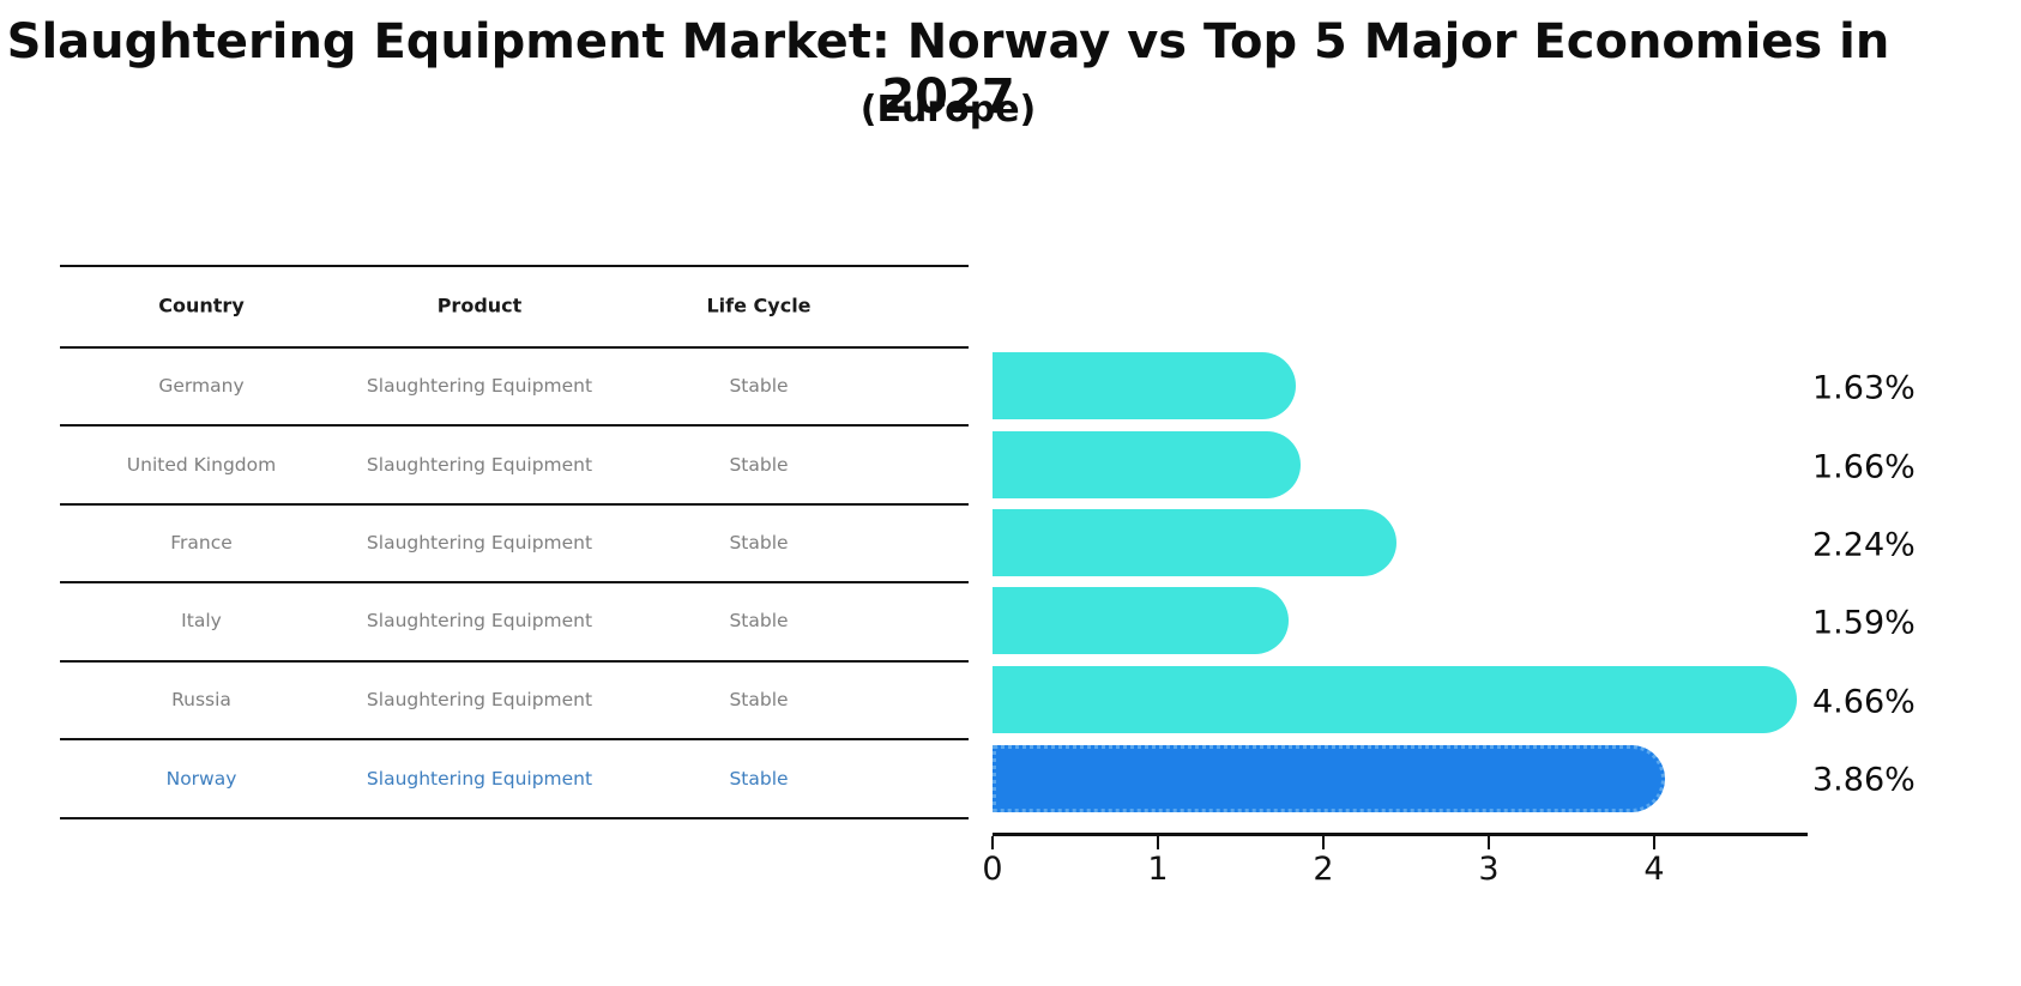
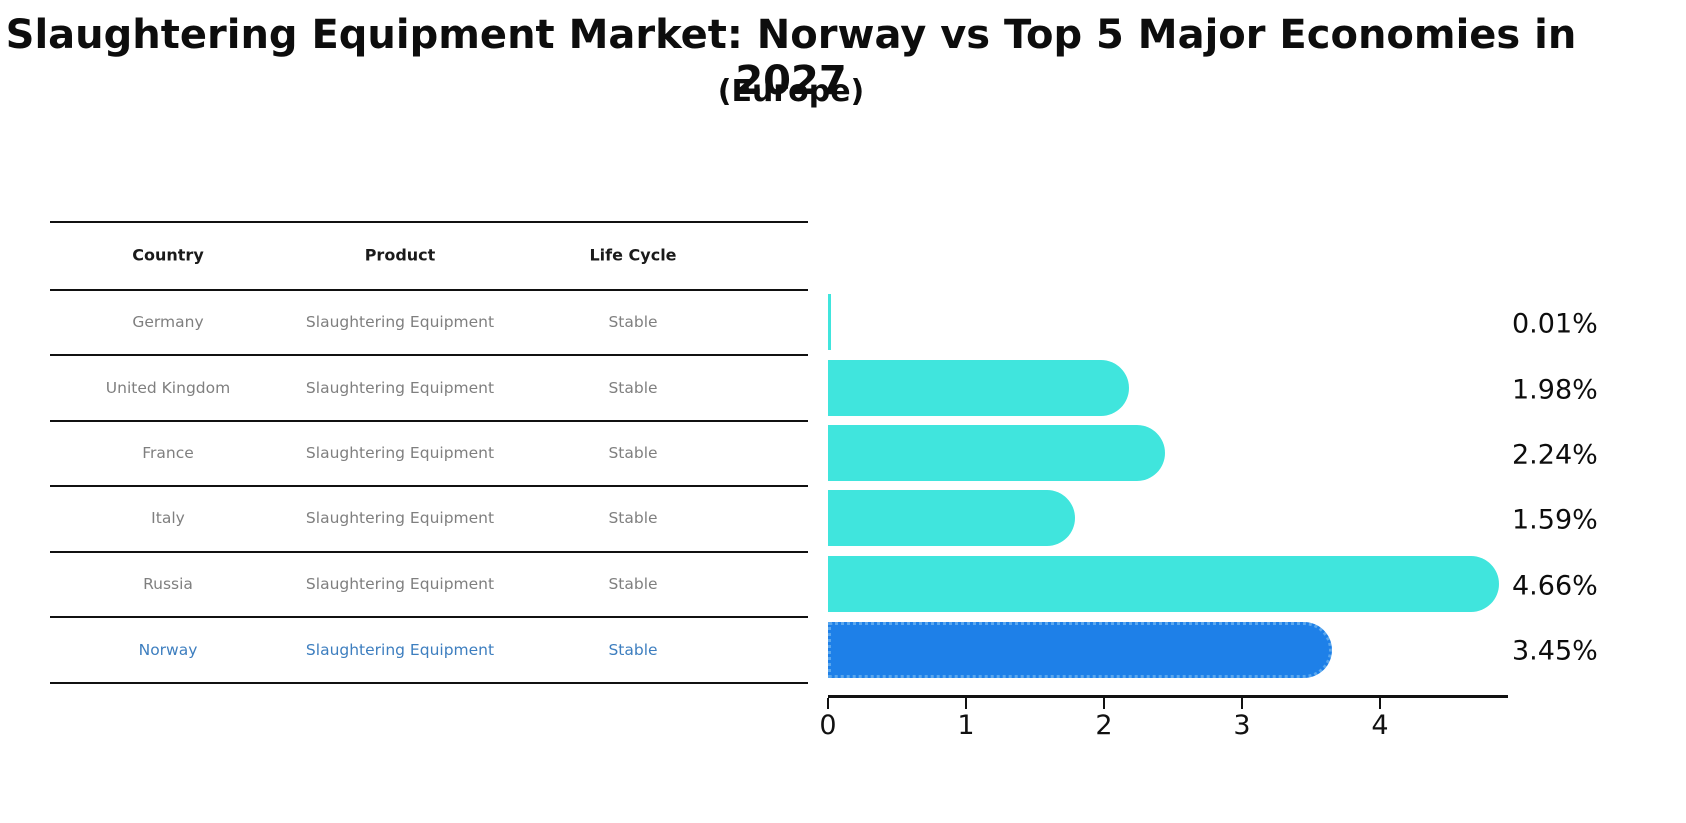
Germany: 1.63% -> 0.01%
United Kingdom: 1.66% -> 1.98%
Norway: 3.86% -> 3.45%
